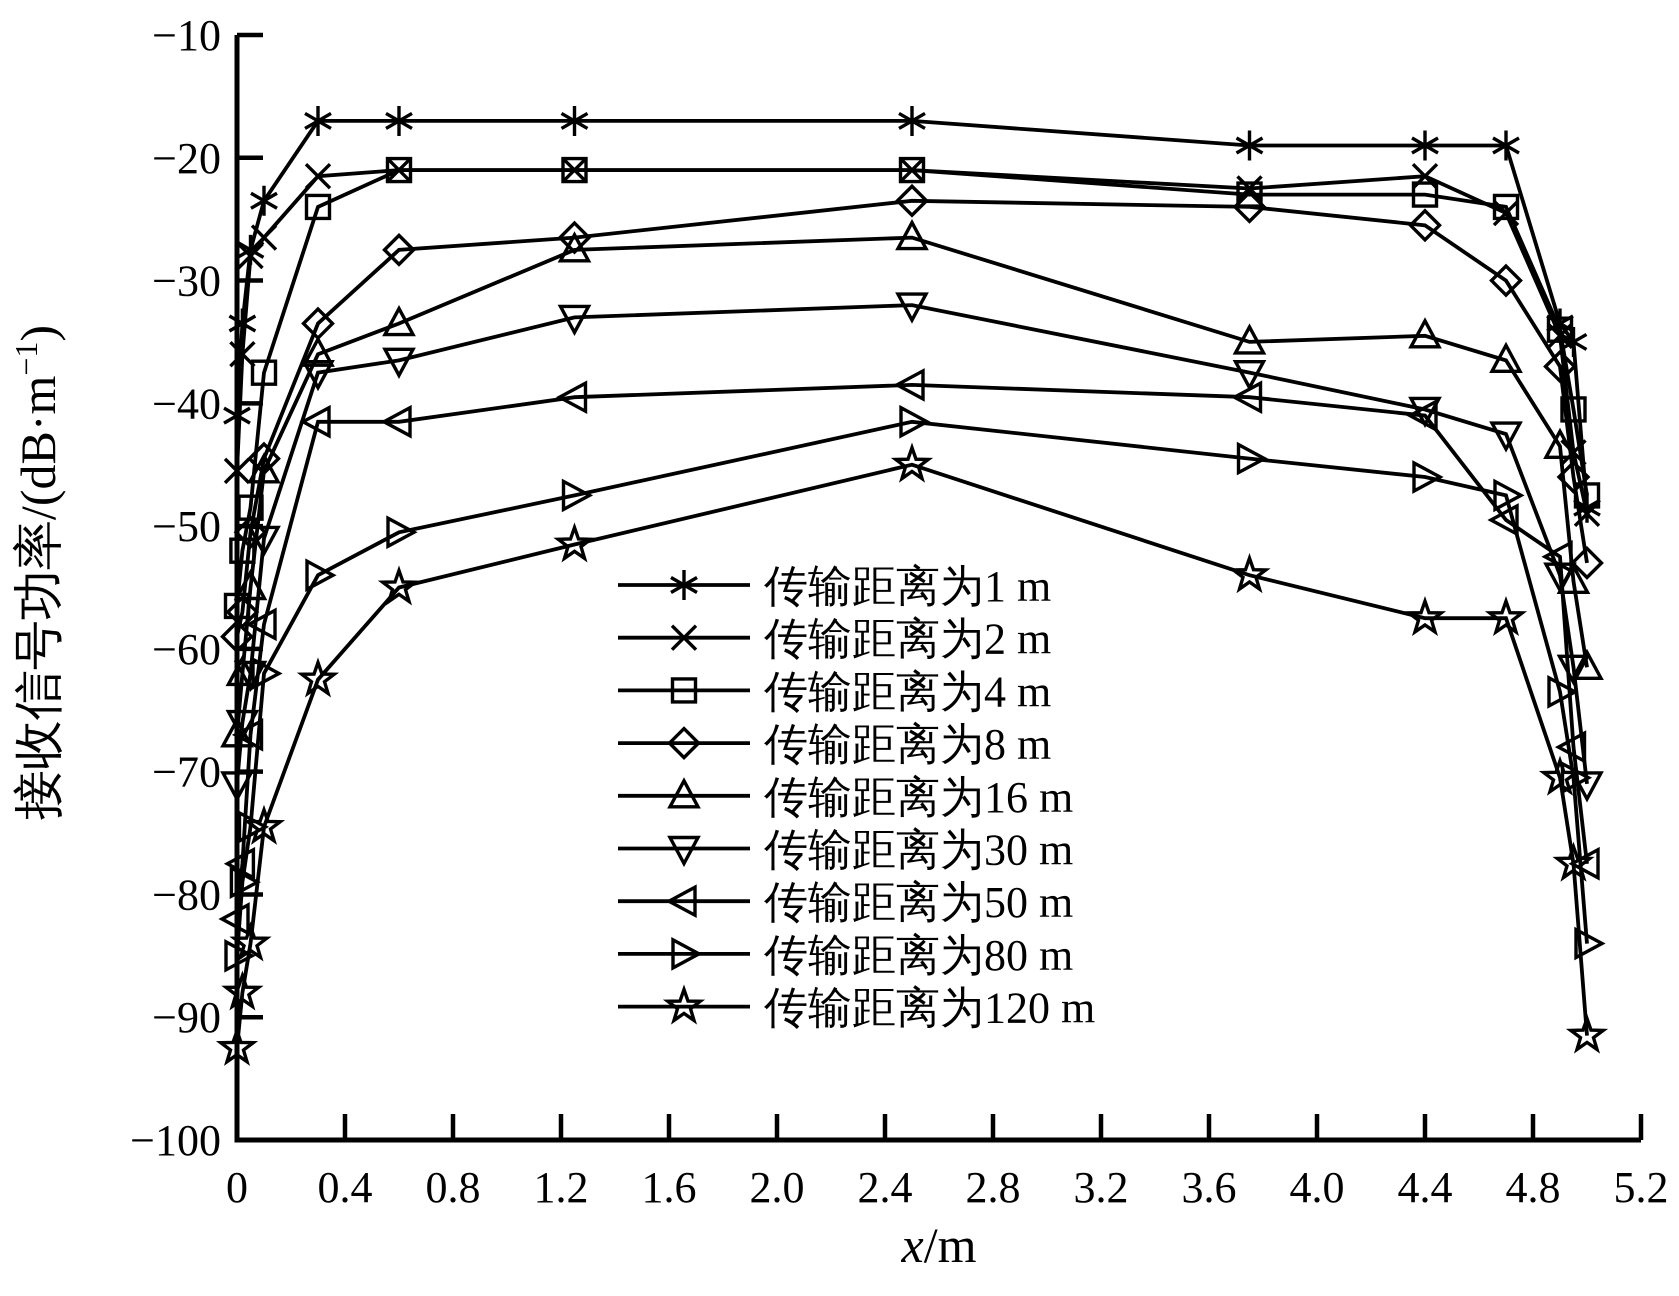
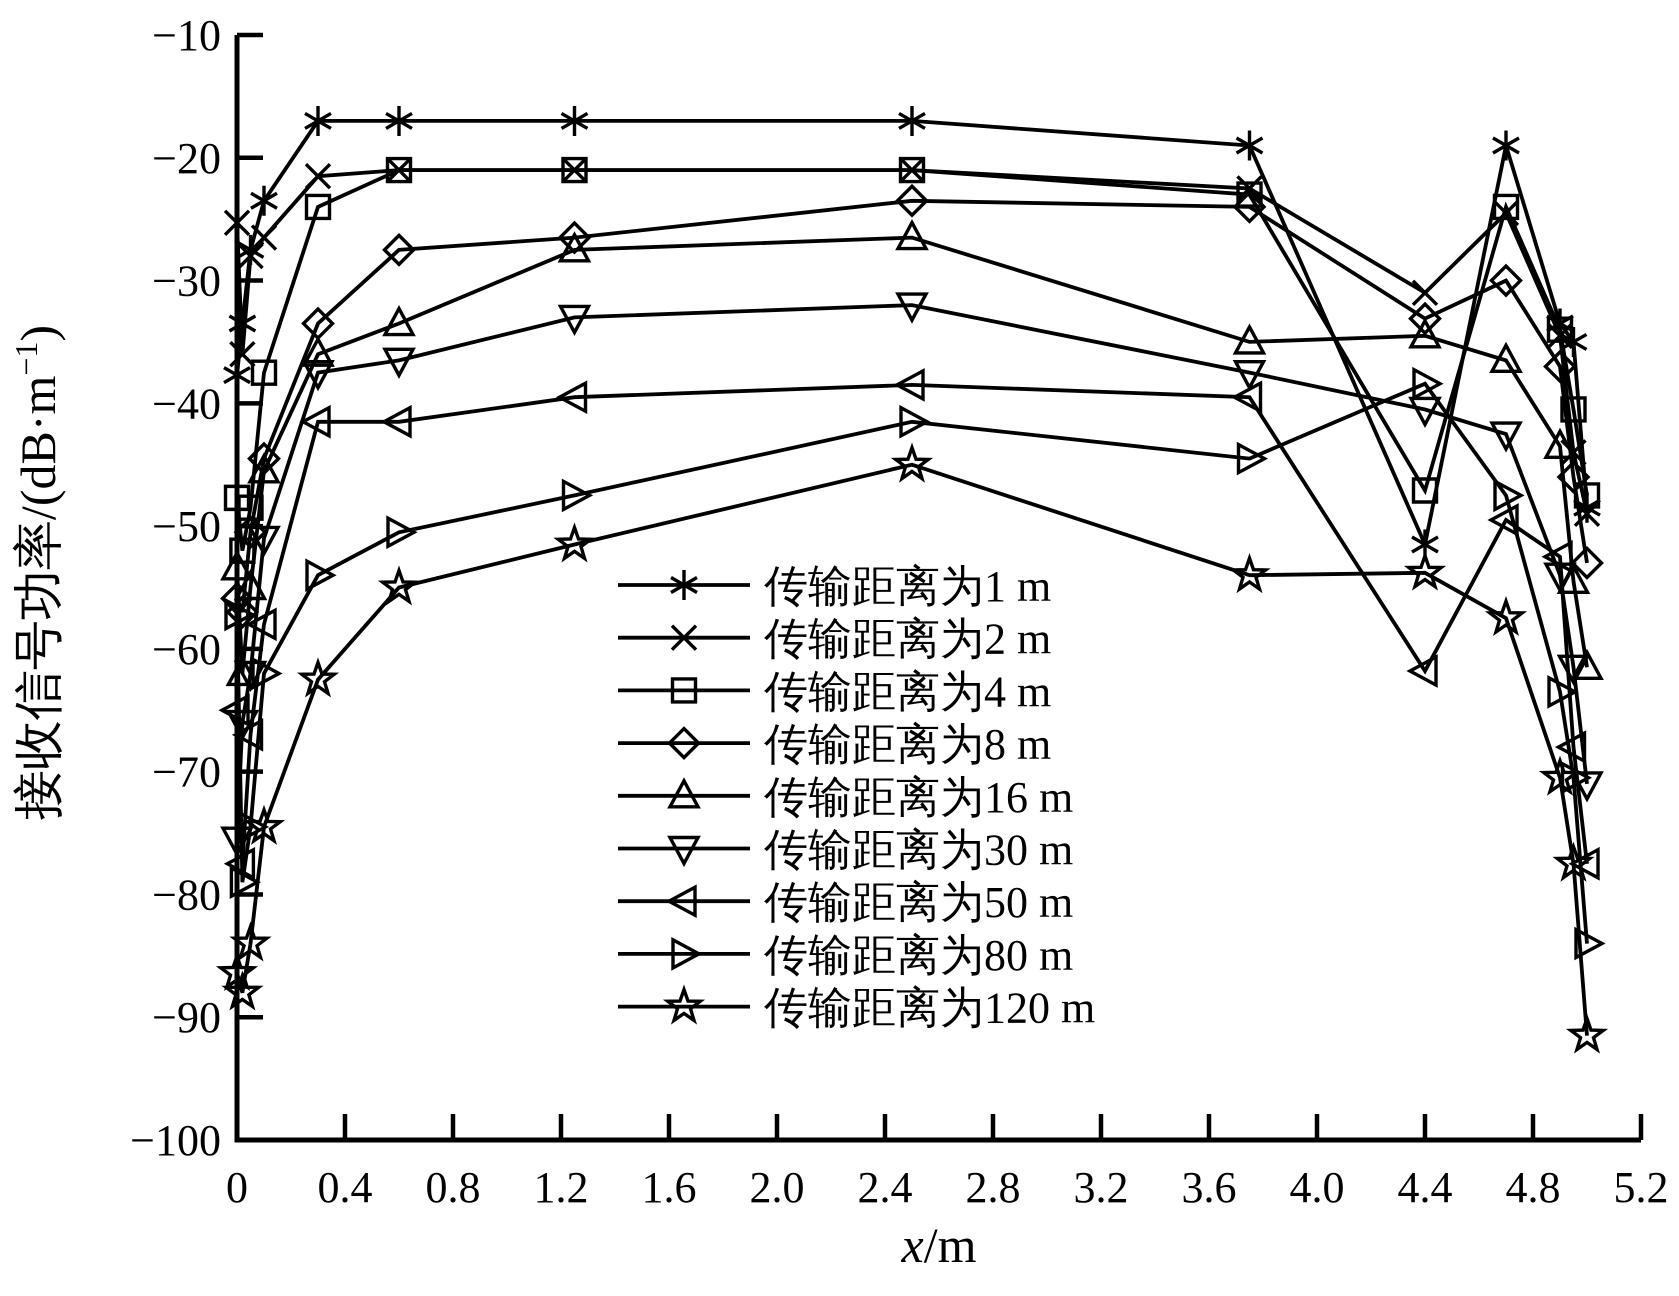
传输距离为1 m/0: -41,0 -> -37,7
传输距离为2 m/0: -45,5 -> -25,3
传输距离为4 m/0: -56,5 -> -47,7
传输距离为8 m/0: -59,0 -> -55,9
传输距离为16 m/0: -67,0 -> -53,4
传输距离为30 m/0: -71,0 -> -75,5
传输距离为50 m/0: -82,0 -> -65,0
传输距离为80 m/0: -85,0 -> -57,2
传输距离为120 m/0: -92,5 -> -86,4
传输距离为1 m/4.4: -19,0 -> -51,5
传输距离为2 m/4.4: -21,5 -> -31,0
传输距离为4 m/4.4: -23,0 -> -47,1
传输距离为8 m/4.4: -25,5 -> -33,1
传输距离为50 m/4.4: -41,0 -> -61,8
传输距离为80 m/4.4: -46,0 -> -38,4
传输距离为120 m/4.4: -57,5 -> -53,8
